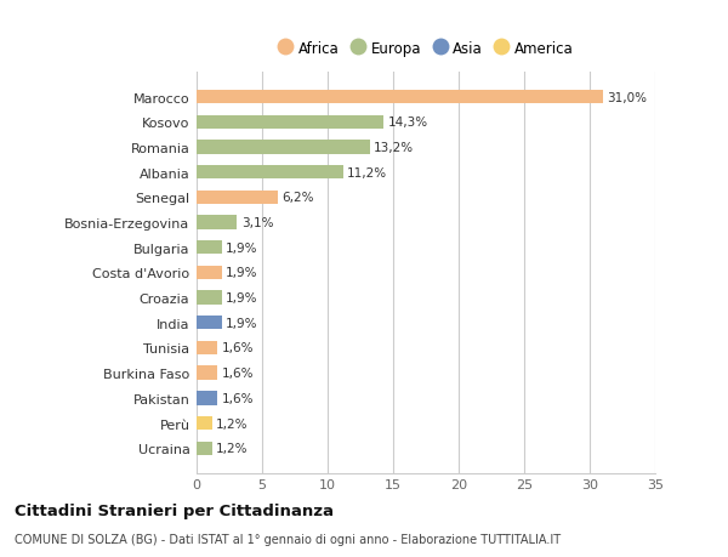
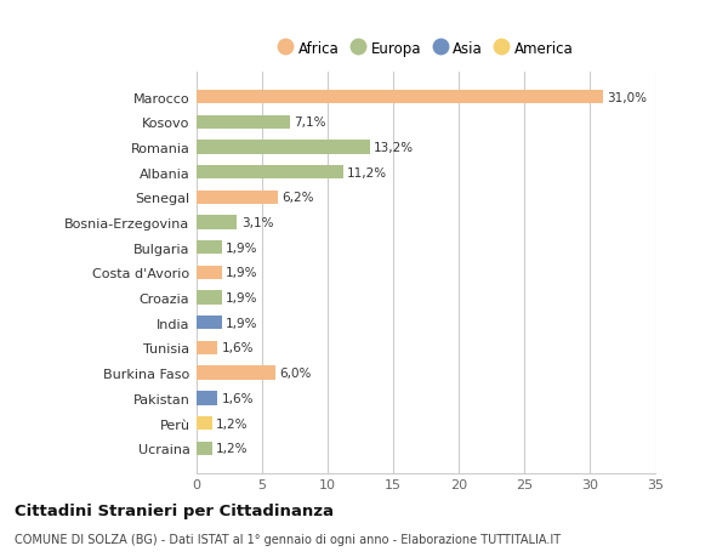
Kosovo: 14,3% -> 7,1%
Burkina Faso: 1,6% -> 6,0%
